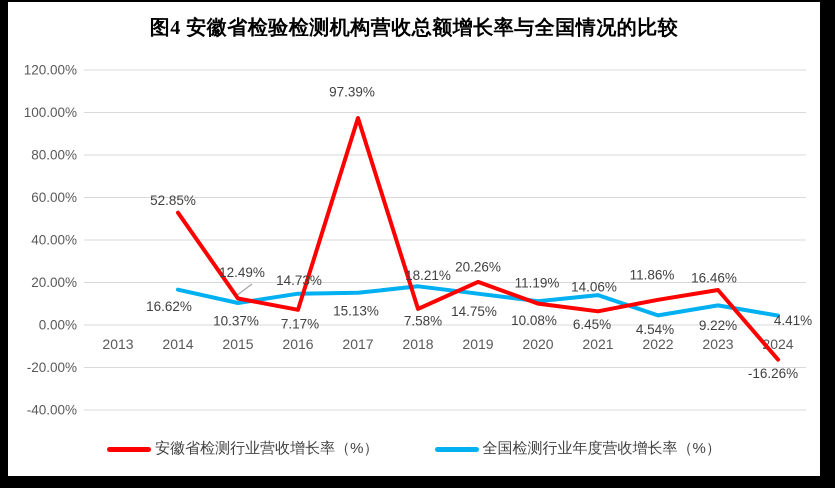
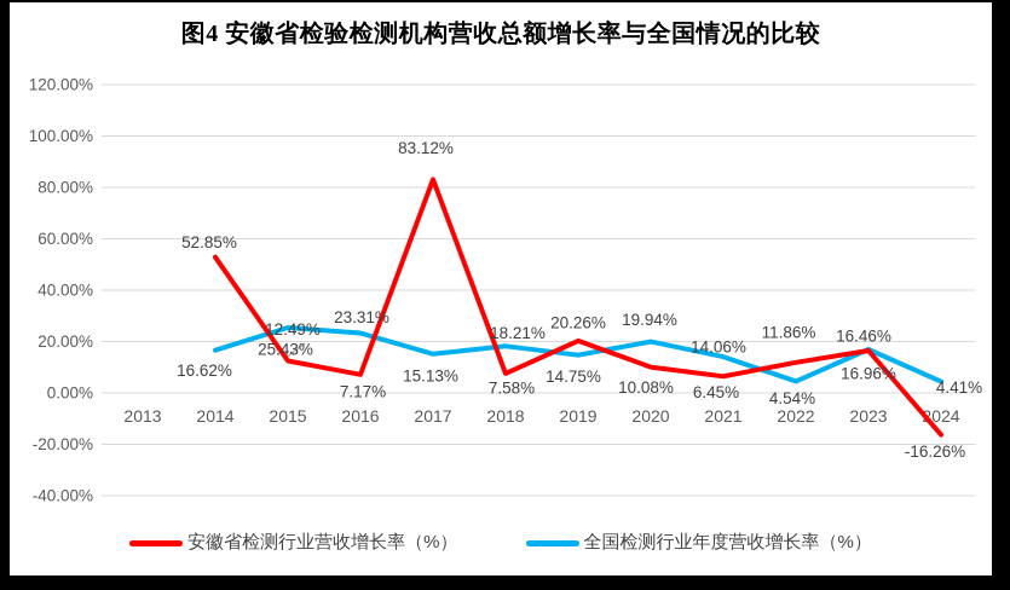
全国检测行业年度营收增长率（%）/2015: 10.37% -> 25.43%
全国检测行业年度营收增长率（%）/2016: 14.73% -> 23.31%
安徽省检测行业营收增长率（%）/2017: 97.39% -> 83.12%
全国检测行业年度营收增长率（%）/2020: 11.19% -> 19.94%
全国检测行业年度营收增长率（%）/2023: 9.22% -> 16.96%
